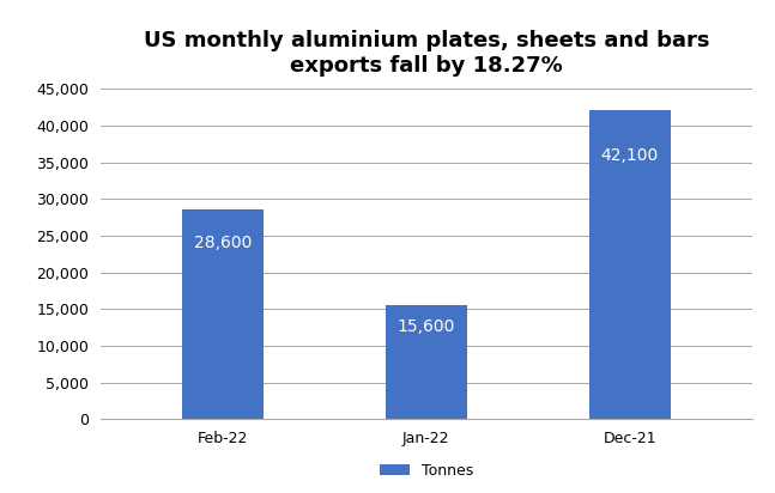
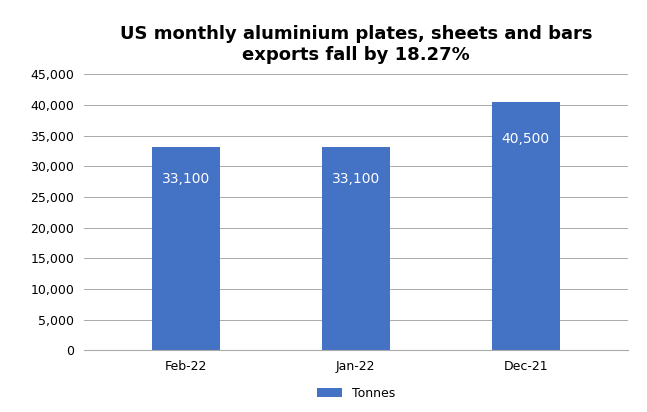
Feb-22: 28,600 -> 33,100
Jan-22: 15,600 -> 33,100
Dec-21: 42,100 -> 40,500
